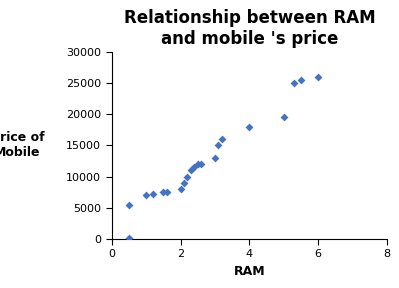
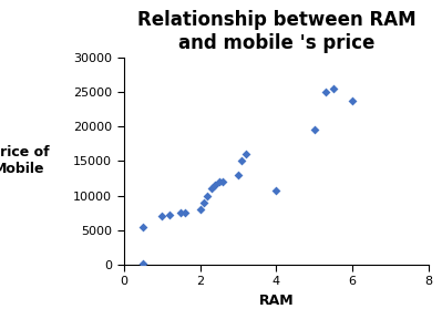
4: 18000 -> 10800
6: 26000 -> 23800
